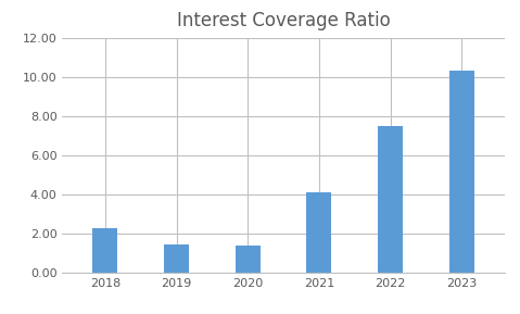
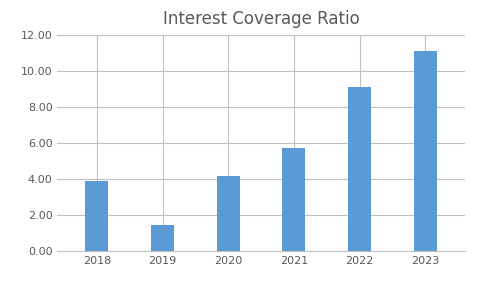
2018: 2.3 -> 3.9
2020: 1.4 -> 4.2
2021: 4.1 -> 5.7
2022: 7.5 -> 9.1
2023: 10.3 -> 11.1
